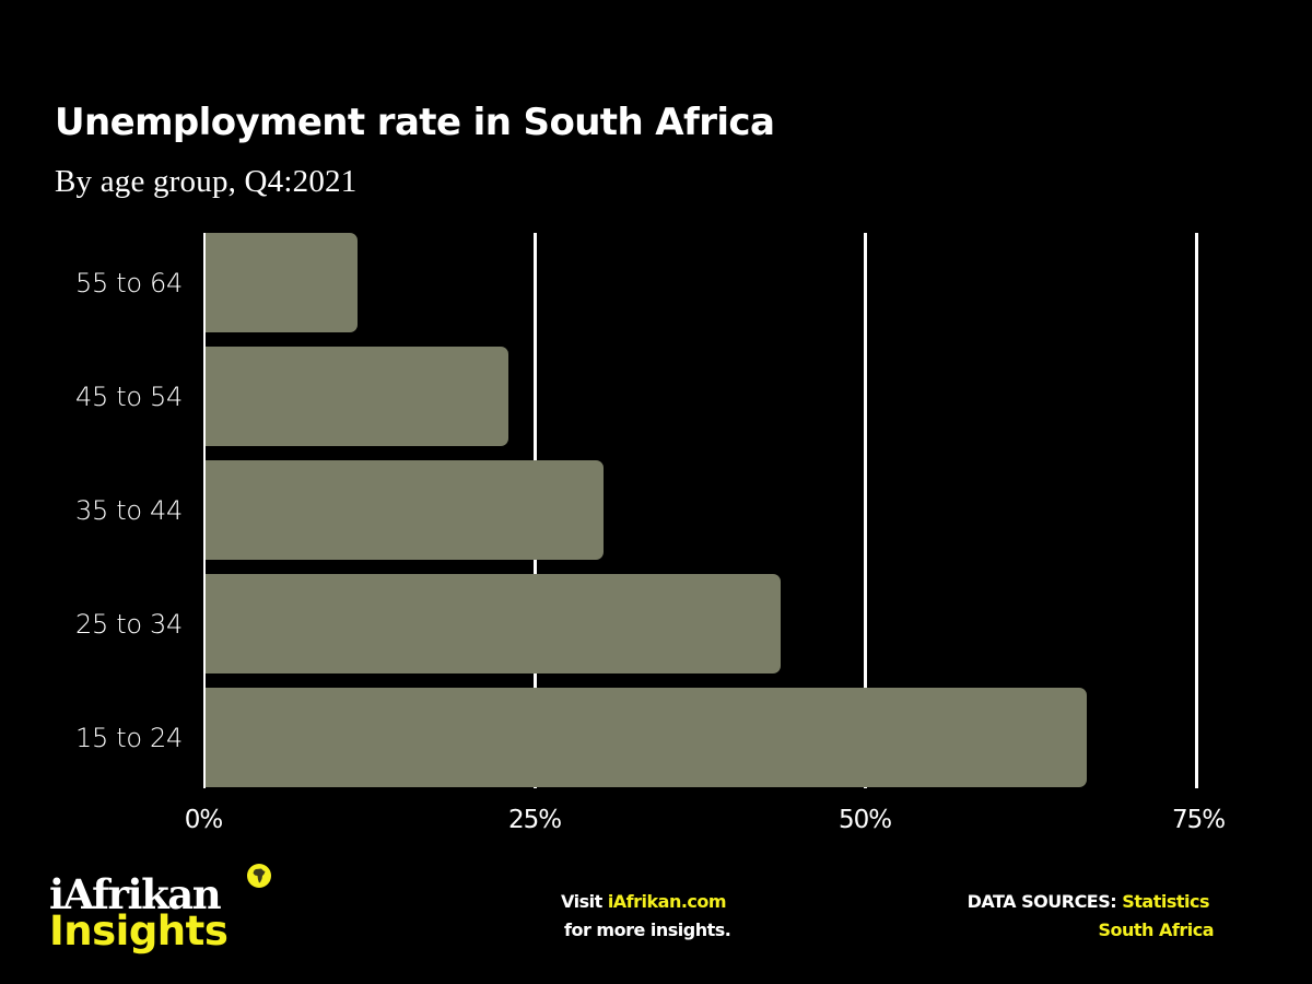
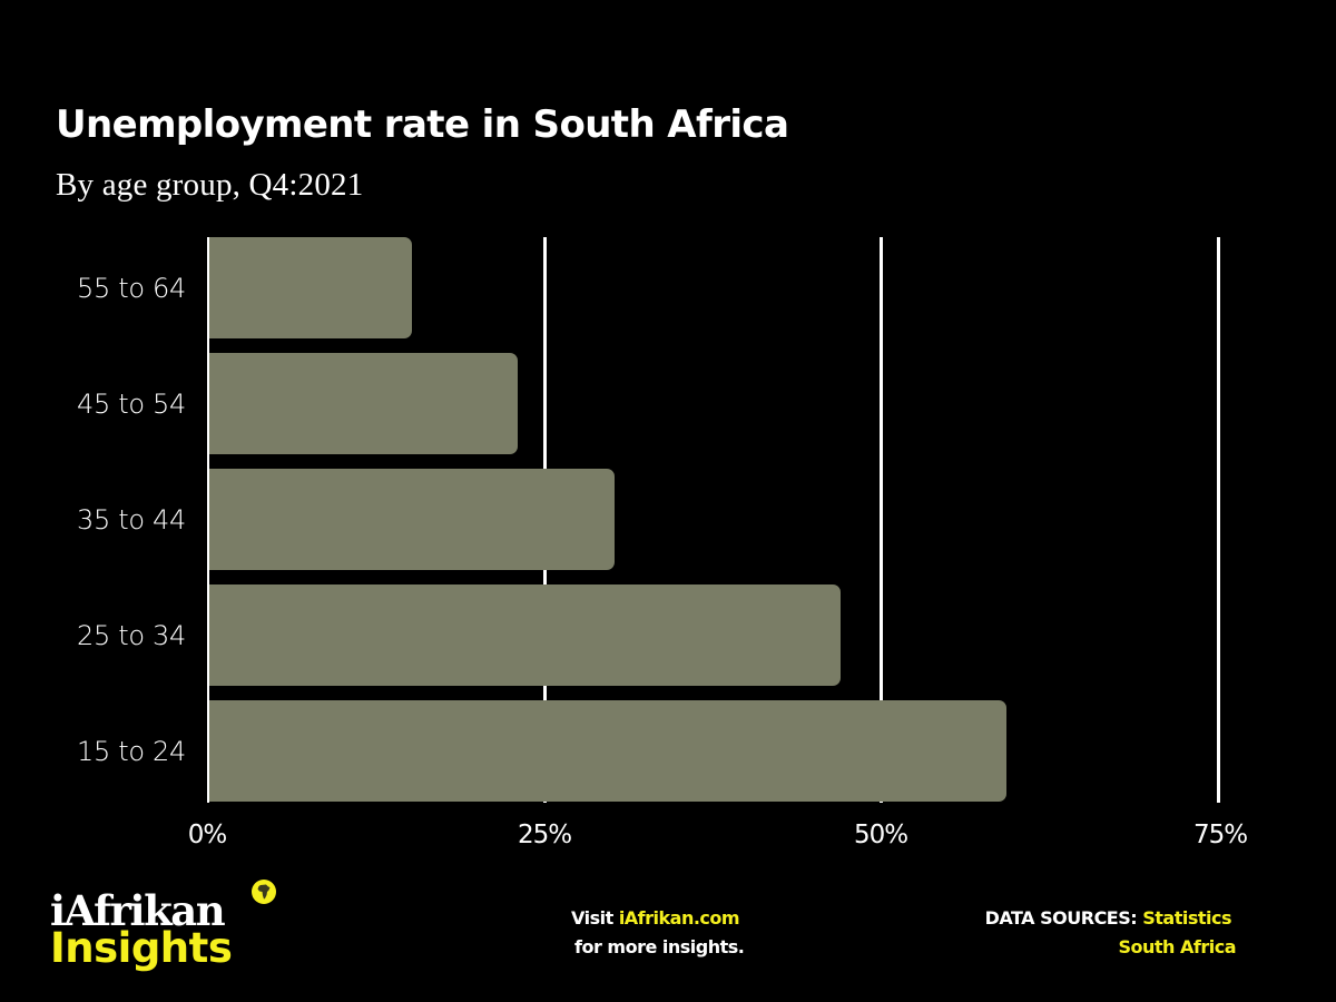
55 to 64: 11.6% -> 15.1%
25 to 34: 43.6% -> 47.0%
15 to 24: 66.7% -> 59.3%
